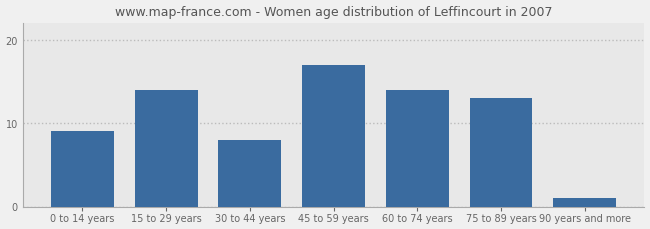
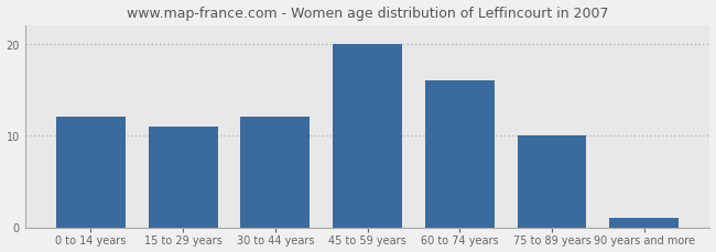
0 to 14 years: 9 -> 12
15 to 29 years: 14 -> 11
30 to 44 years: 8 -> 12
45 to 59 years: 17 -> 20
60 to 74 years: 14 -> 16
75 to 89 years: 13 -> 10
